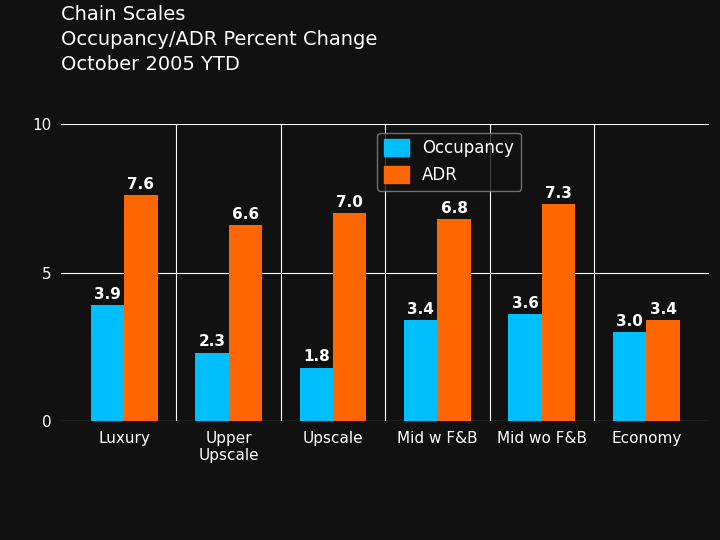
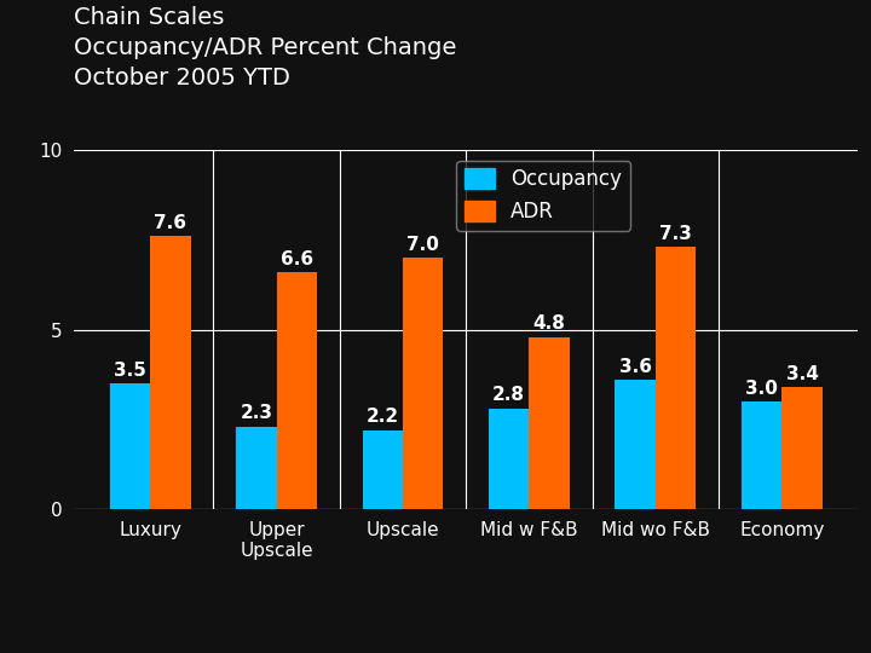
Occupancy/Luxury: 3.9 -> 3.5
Occupancy/Upscale: 1.8 -> 2.2
Occupancy/Mid w F&B: 3.4 -> 2.8
ADR/Mid w F&B: 6.8 -> 4.8
